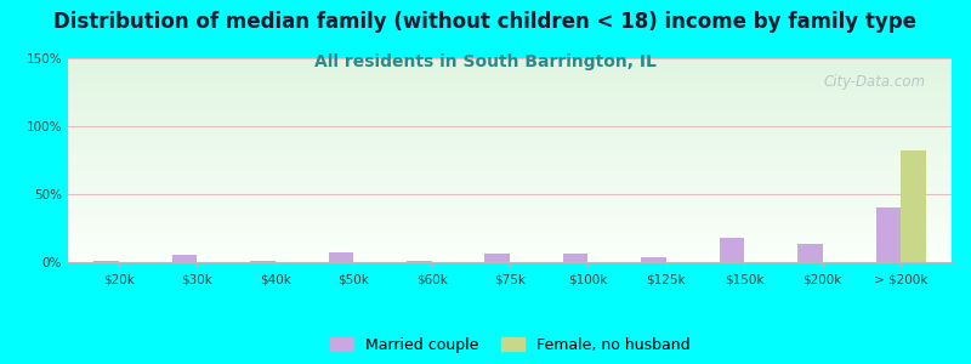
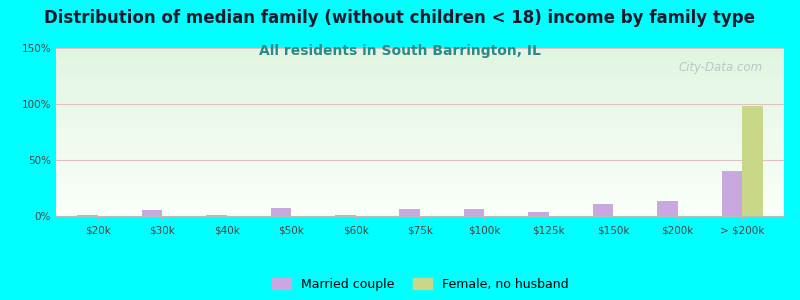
Married couple/$150k: 18% -> 10%
Female, no husband/> $200k: 82% -> 98%
